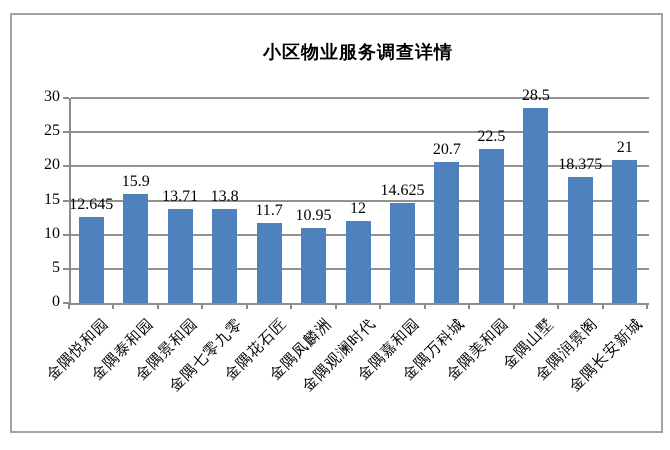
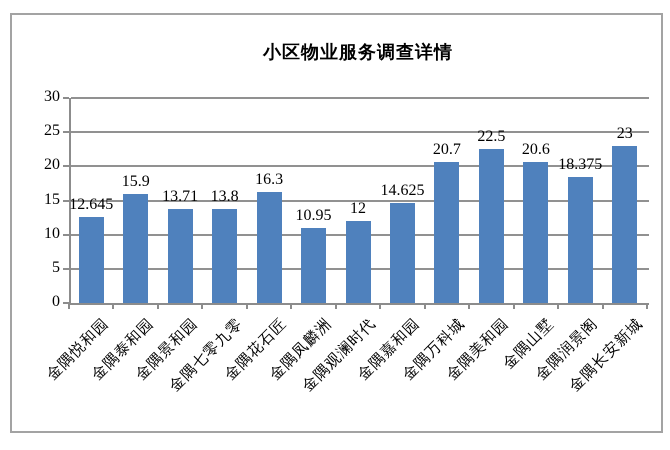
金隅花石匠: 11.7 -> 16.3
金隅山墅: 28.5 -> 20.6
金隅长安新城: 21 -> 23
